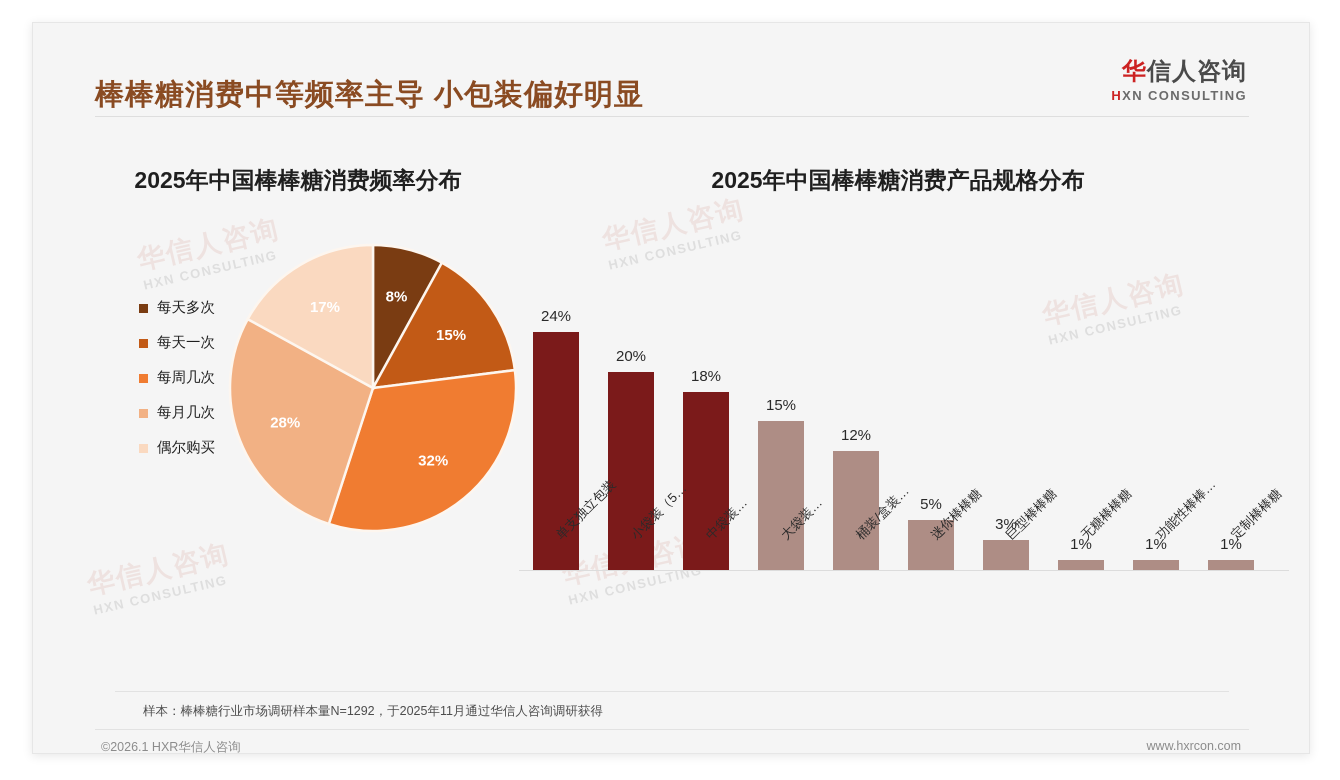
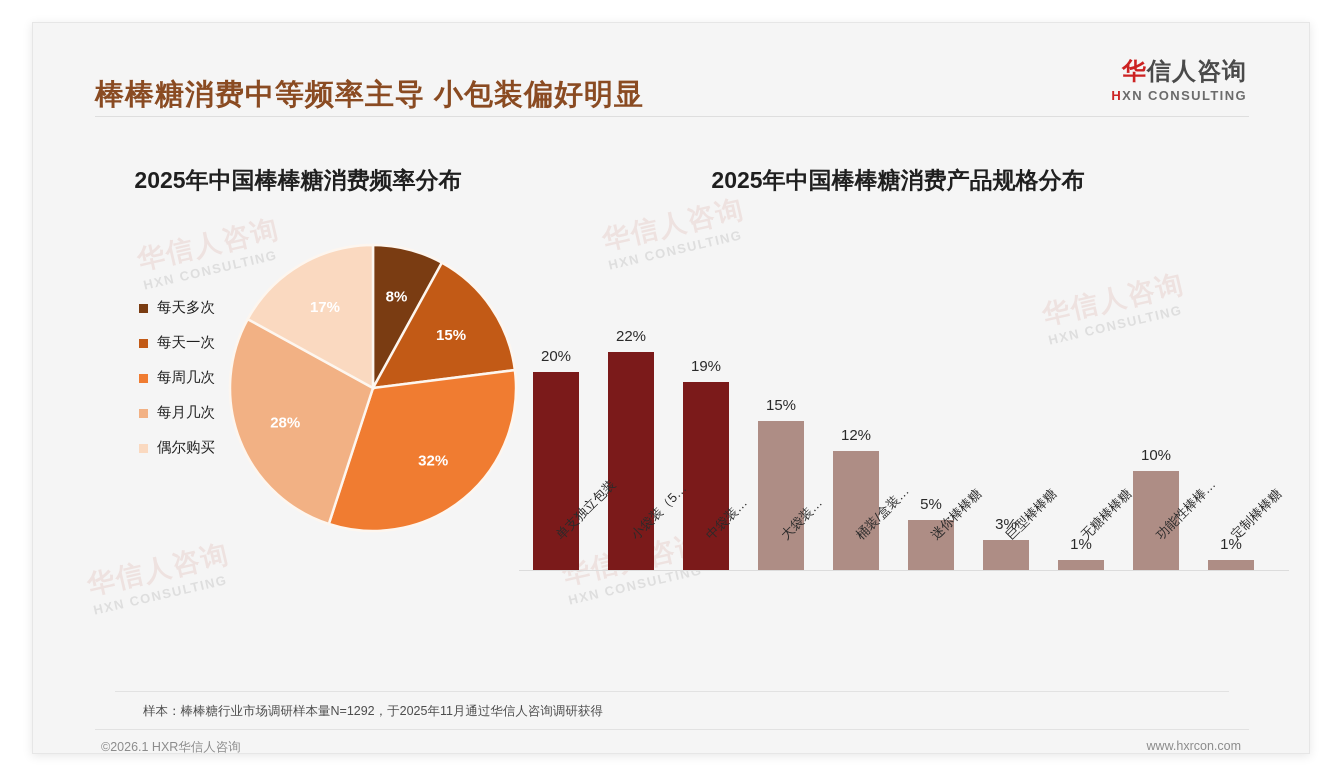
2025年中国棒棒糖消费产品规格分布/单支独立包装: 24% -> 20%
2025年中国棒棒糖消费产品规格分布/小袋装（5…: 20% -> 22%
2025年中国棒棒糖消费产品规格分布/中袋装…: 18% -> 19%
2025年中国棒棒糖消费产品规格分布/功能性棒棒…: 1% -> 10%
